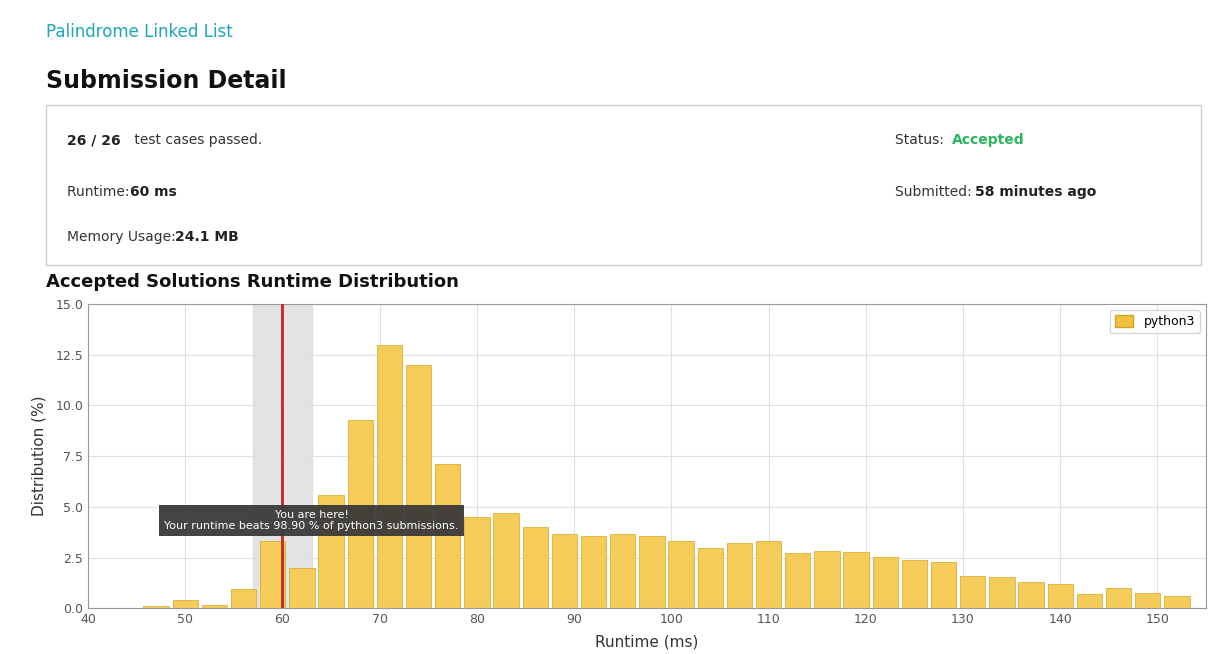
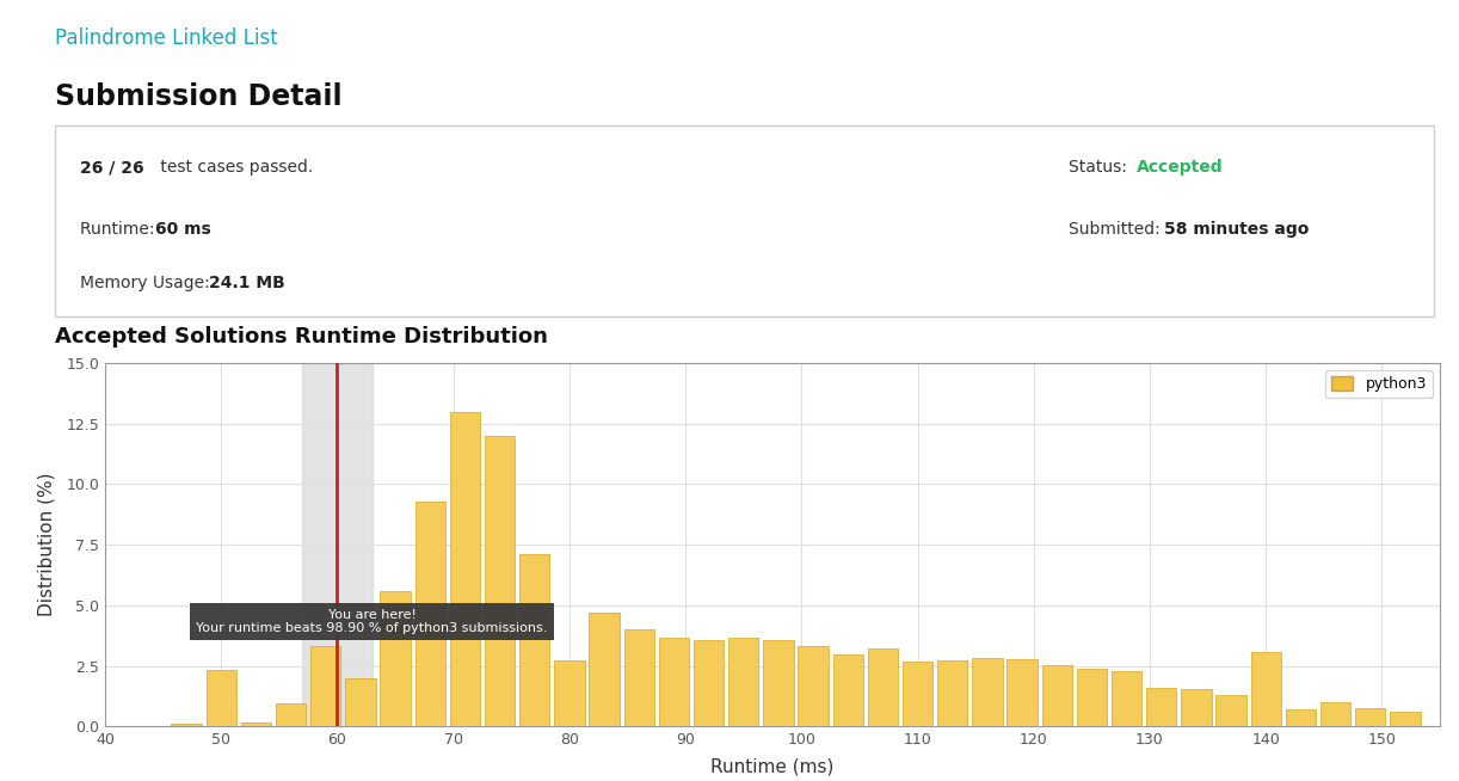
50: 0.42 -> 2.35
80: 4.50 -> 2.70
110: 3.30 -> 2.65
140: 1.20 -> 3.05
